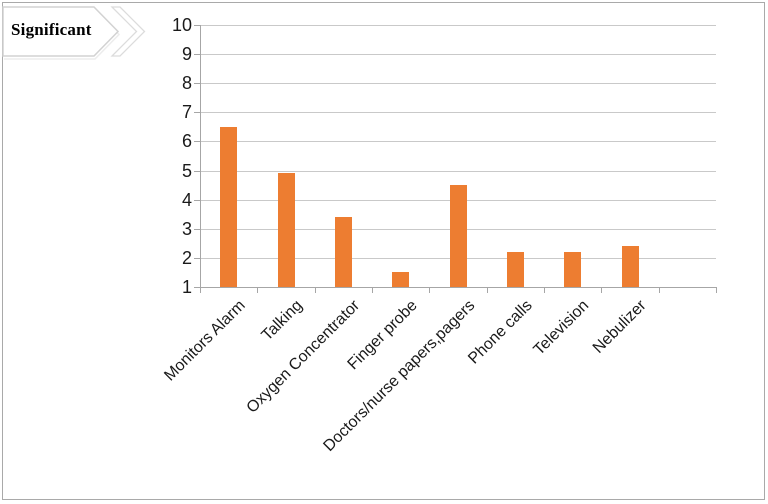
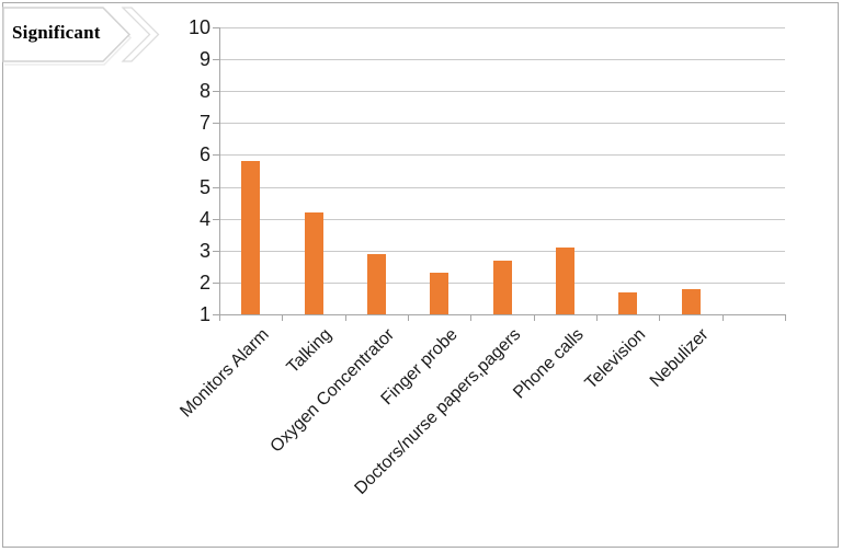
Monitors Alarm: 6.5 -> 5.8
Talking: 4.9 -> 4.2
Oxygen Concentrator: 3.4 -> 2.9
Finger probe: 1.5 -> 2.3
Doctors/nurse papers,pagers: 4.5 -> 2.7
Phone calls: 2.2 -> 3.1
Television: 2.2 -> 1.7
Nebulizer: 2.4 -> 1.8
